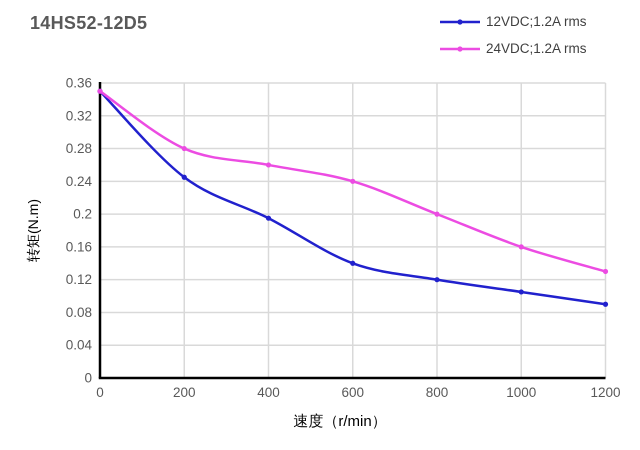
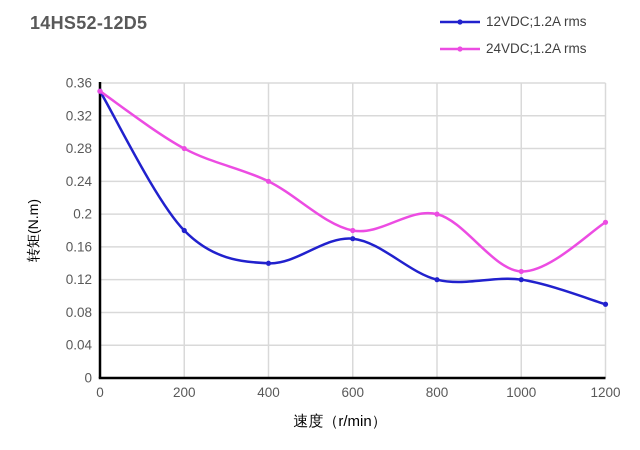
12VDC;1.2A rms/200: 0.24 -> 0.18
12VDC;1.2A rms/400: 0.20 -> 0.14
24VDC;1.2A rms/400: 0.26 -> 0.24
12VDC;1.2A rms/600: 0.14 -> 0.17
24VDC;1.2A rms/600: 0.24 -> 0.18
12VDC;1.2A rms/1000: 0.10 -> 0.12
24VDC;1.2A rms/1000: 0.16 -> 0.13
24VDC;1.2A rms/1200: 0.13 -> 0.19
